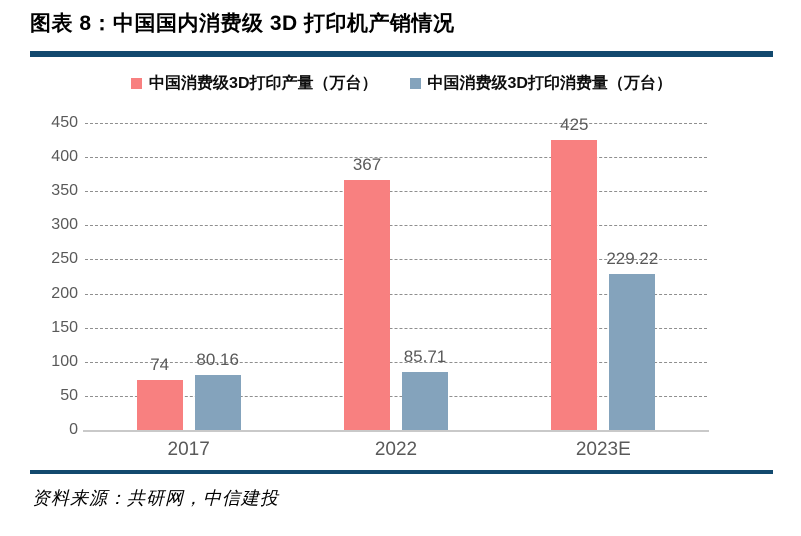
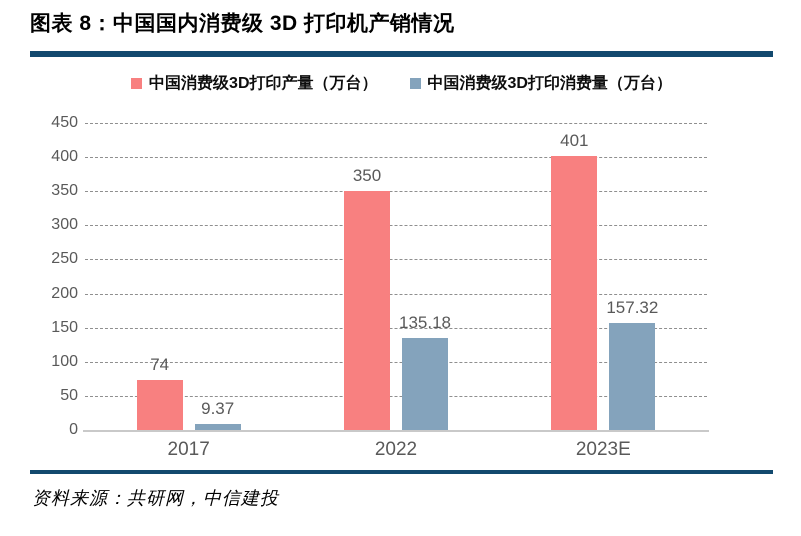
中国消费级3D打印消费量（万台）/2017: 80.16 -> 9.37
中国消费级3D打印产量（万台）/2022: 367 -> 350
中国消费级3D打印消费量（万台）/2022: 85.71 -> 135.18
中国消费级3D打印产量（万台）/2023E: 425 -> 401
中国消费级3D打印消费量（万台）/2023E: 229.22 -> 157.32
